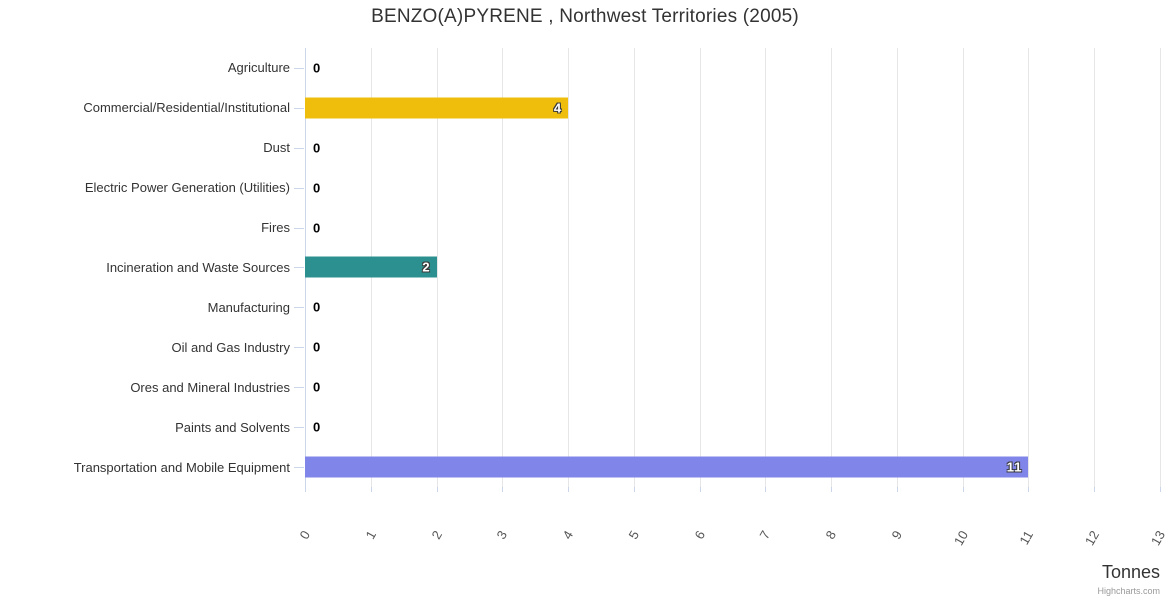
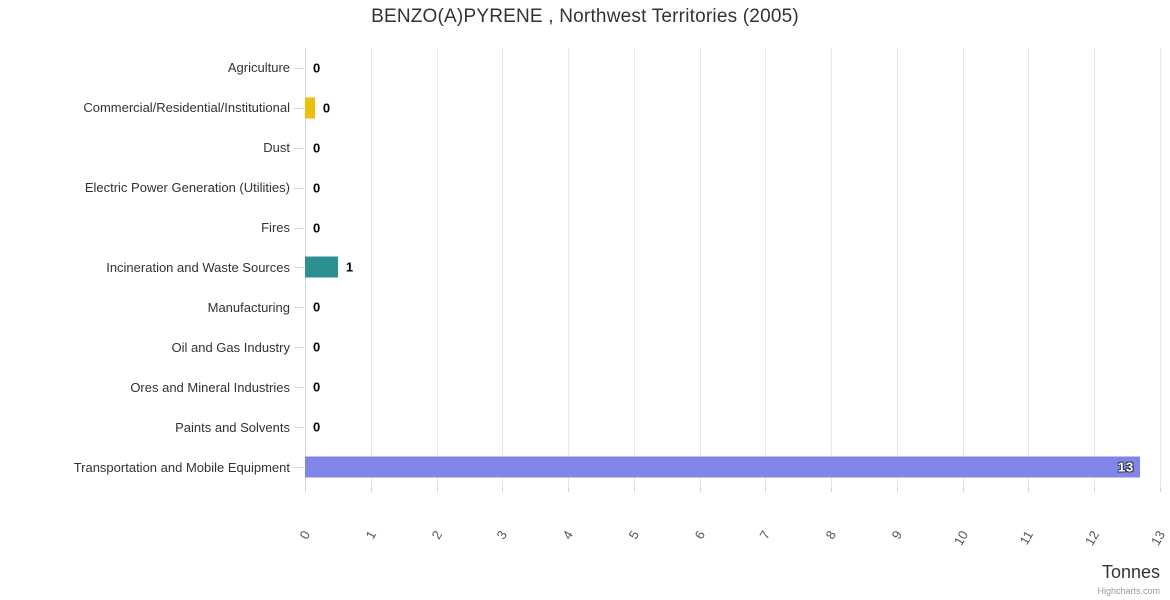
Commercial/Residential/Institutional: 4 -> 0
Incineration and Waste Sources: 2 -> 1
Transportation and Mobile Equipment: 11 -> 13
